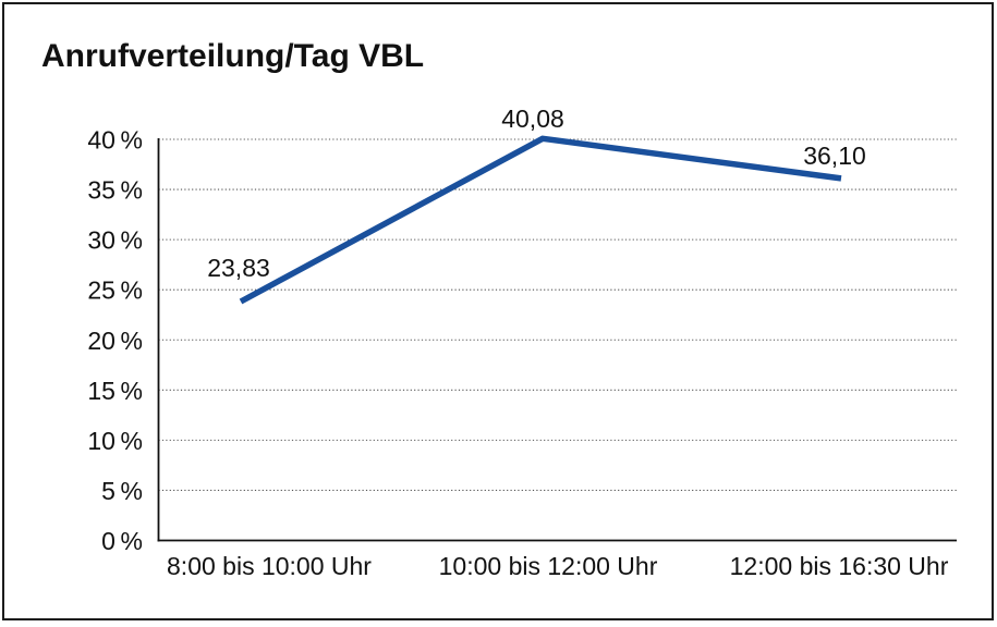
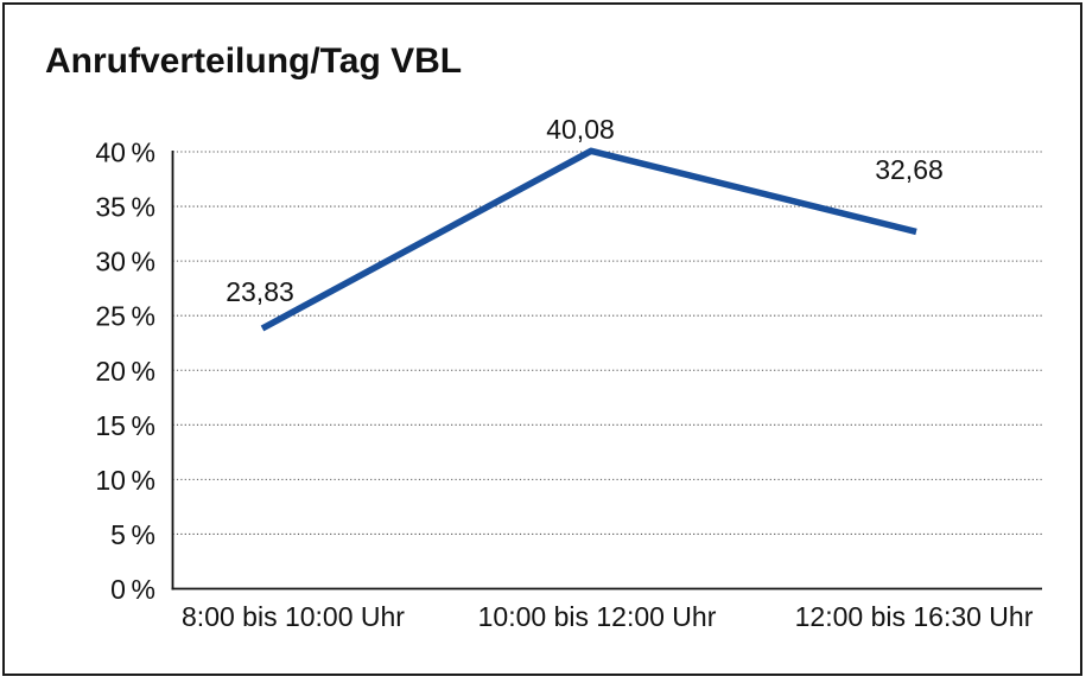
12:00 bis 16:30 Uhr: 36,10 -> 32,68
